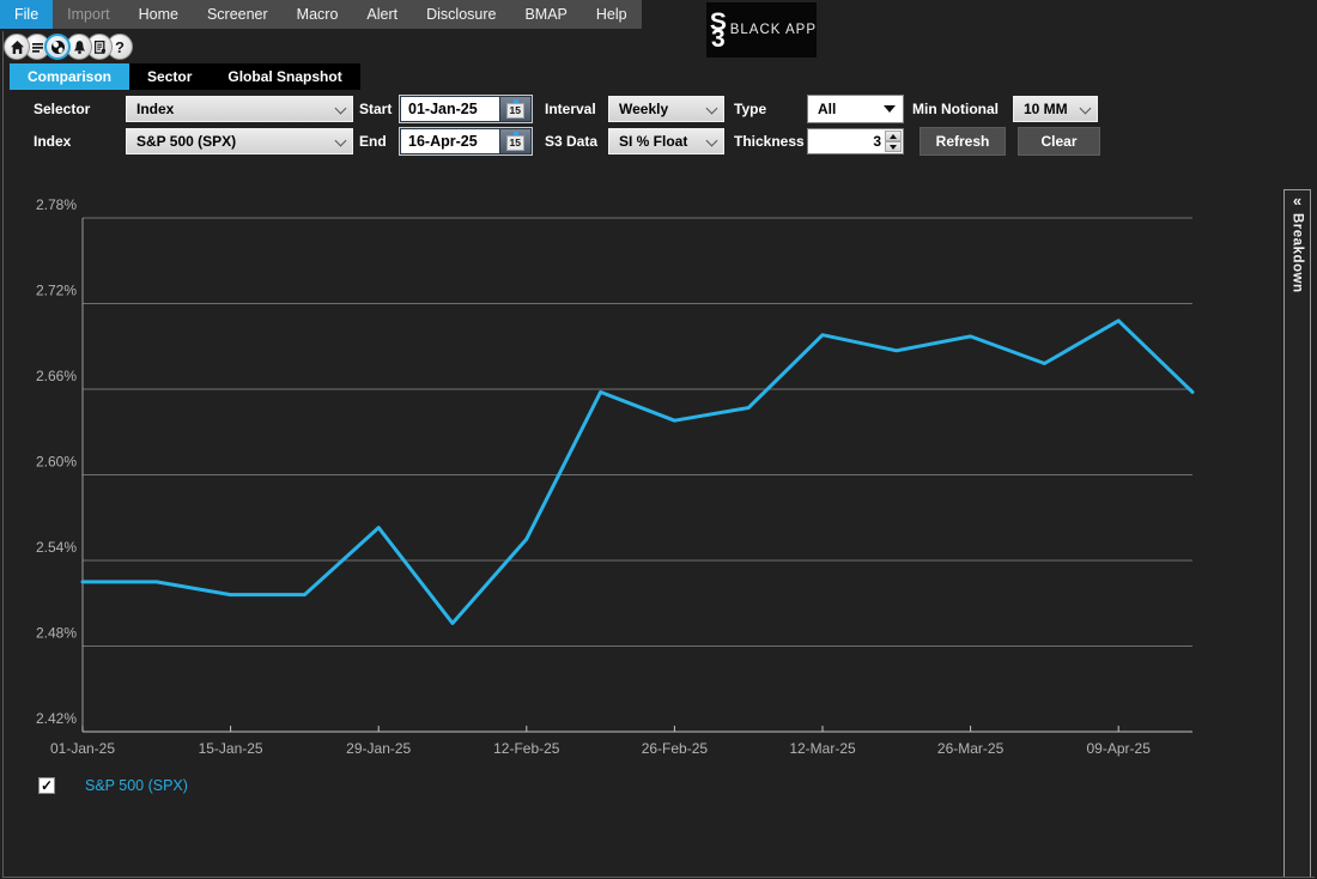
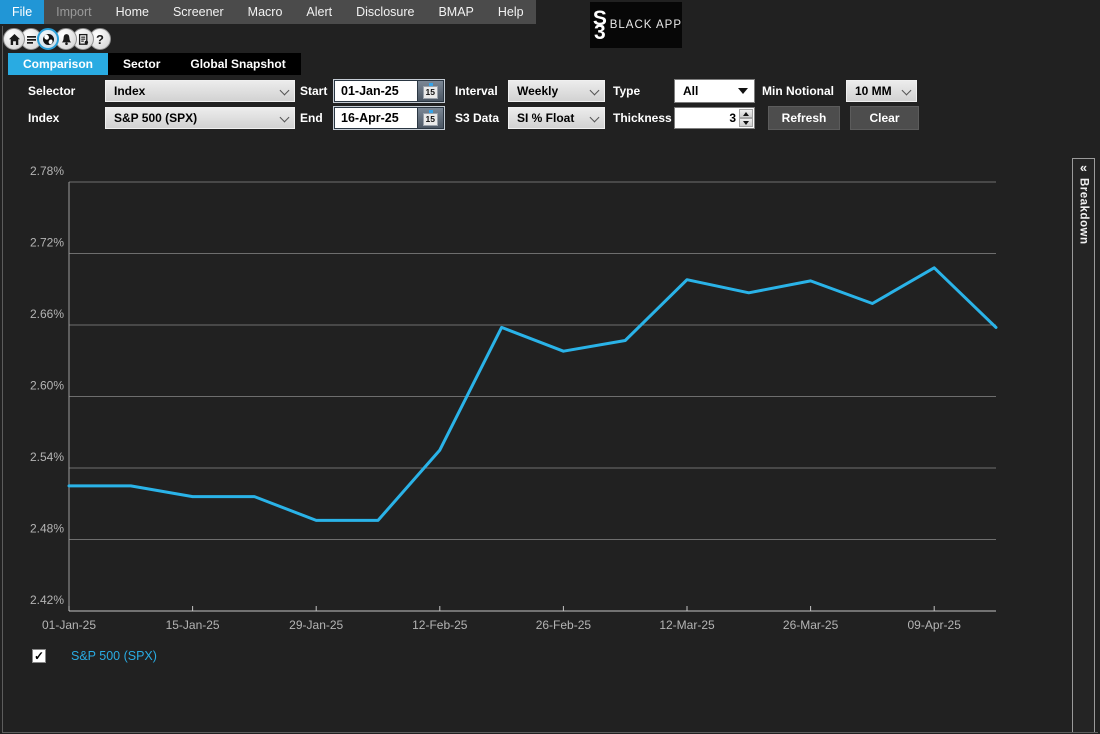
29-Jan-25: 2.563% -> 2.496%
